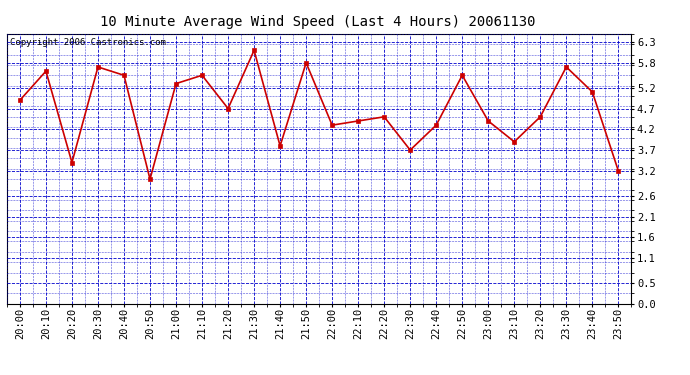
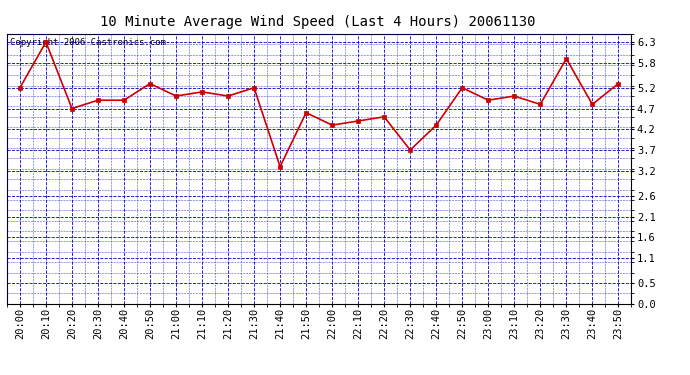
20:00: 4.9 -> 5.2
20:10: 5.6 -> 6.3
20:20: 3.4 -> 4.7
20:30: 5.7 -> 4.9
20:40: 5.5 -> 4.9
20:50: 3.0 -> 5.3
21:00: 5.3 -> 5.0
21:10: 5.5 -> 5.1
21:20: 4.7 -> 5.0
21:30: 6.1 -> 5.2
21:40: 3.8 -> 3.3
21:50: 5.8 -> 4.6
22:50: 5.5 -> 5.2
23:00: 4.4 -> 4.9
23:10: 3.9 -> 5.0
23:20: 4.5 -> 4.8
23:30: 5.7 -> 5.9
23:40: 5.1 -> 4.8
23:50: 3.2 -> 5.3
